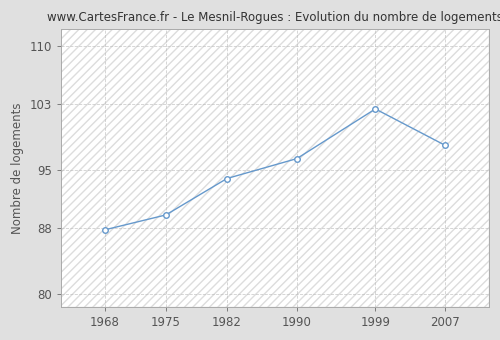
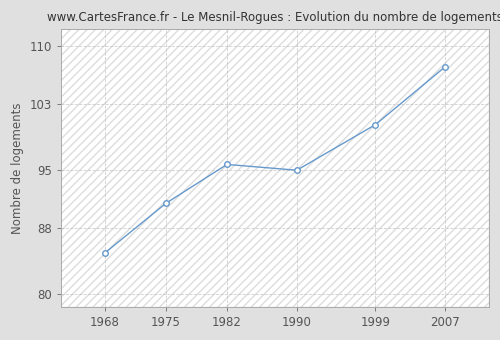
1968: 87.8 -> 85.0
1975: 89.6 -> 91.0
1982: 94.0 -> 95.7
1990: 96.4 -> 95.0
1999: 102.4 -> 100.5
2007: 98.0 -> 107.5
